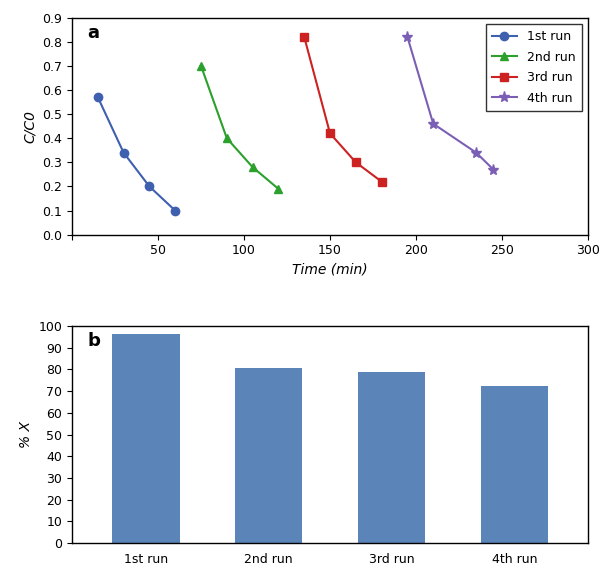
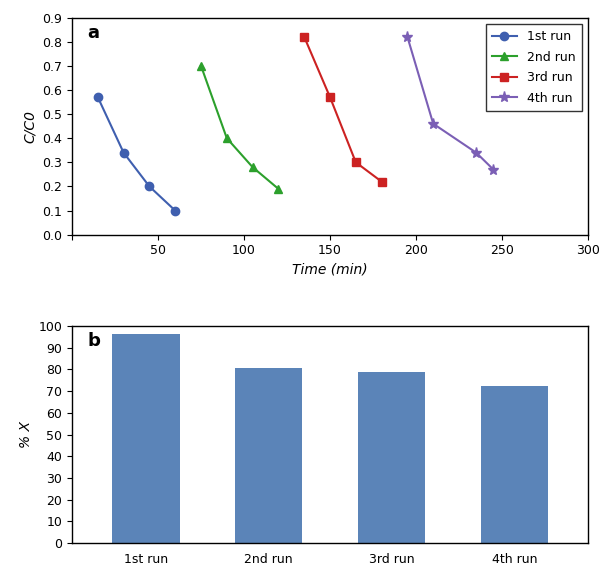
3rd run/150: 0.42 -> 0.57
